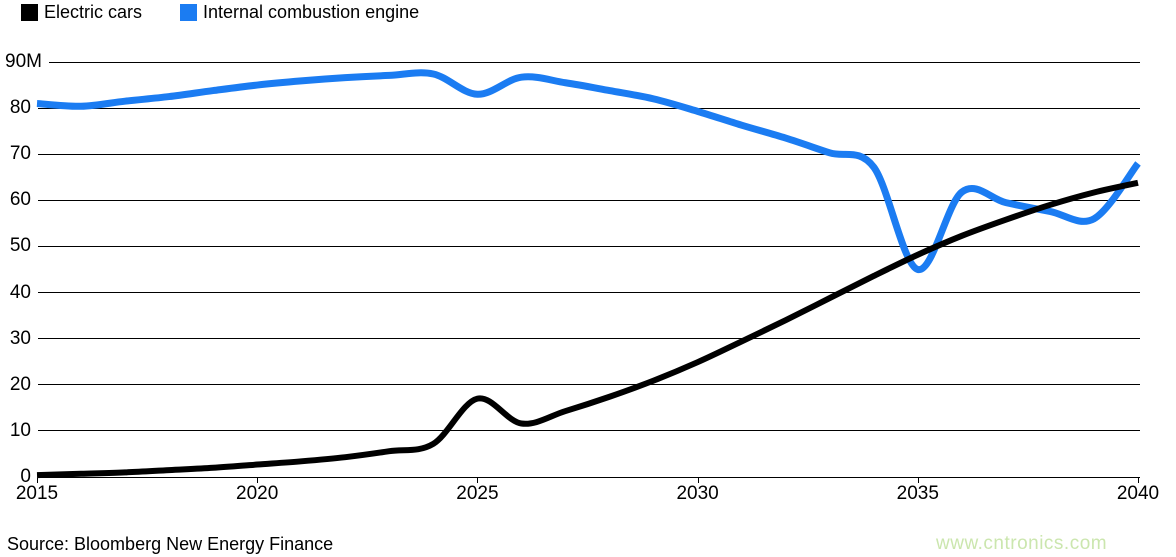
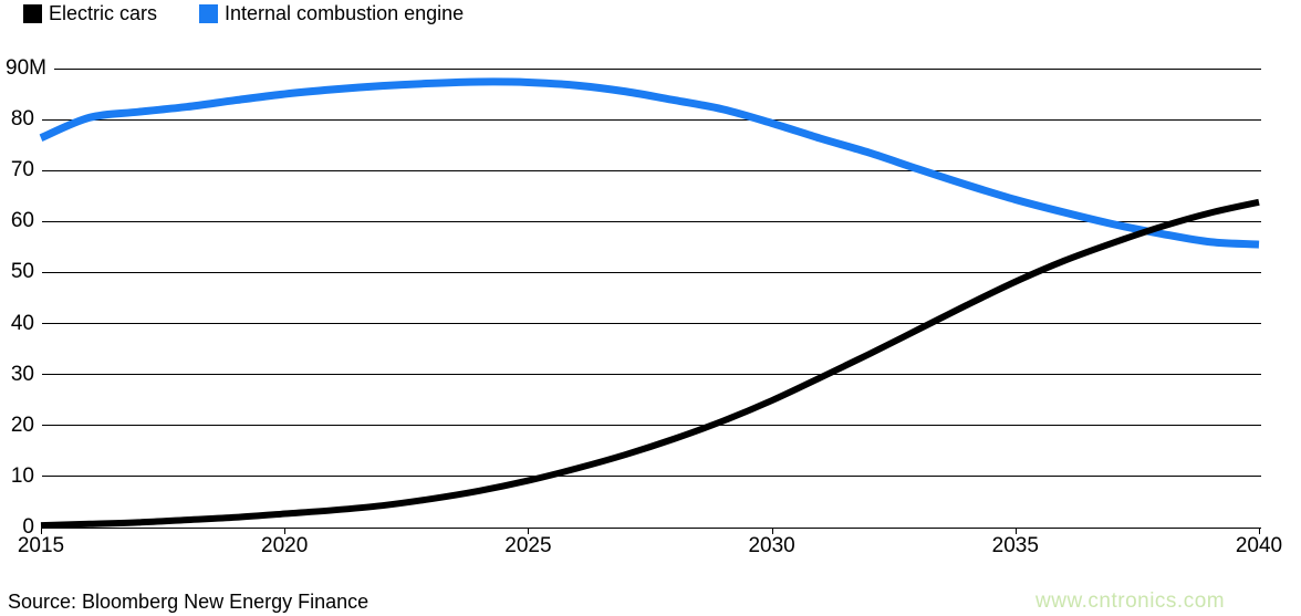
Internal combustion engine/2015: 81 -> 76
Electric cars/2025: 17 -> 9
Internal combustion engine/2025: 83 -> 87
Internal combustion engine/2035: 45 -> 64
Internal combustion engine/2040: 68 -> 56
